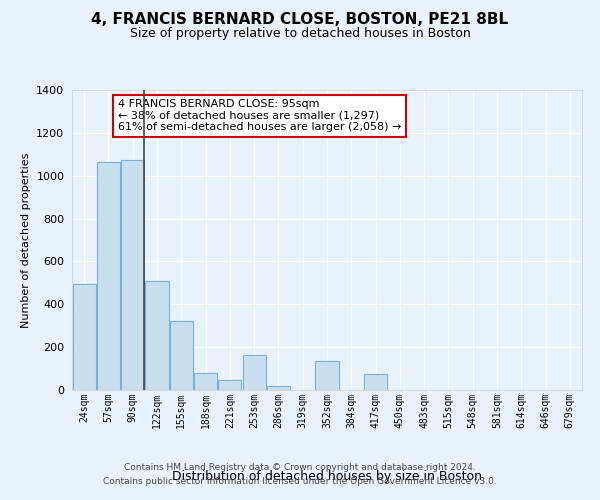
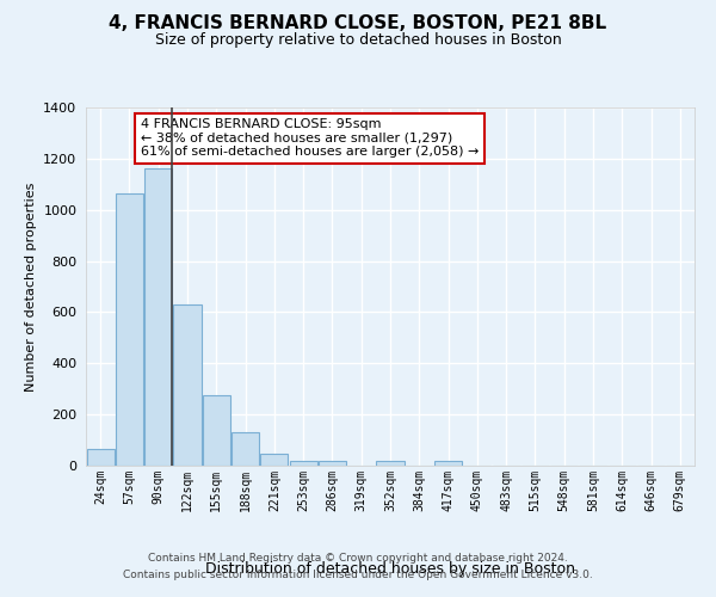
24sqm: 495 -> 65
90sqm: 1075 -> 1160
122sqm: 510 -> 630
155sqm: 320 -> 275
188sqm: 80 -> 130
253sqm: 165 -> 18
352sqm: 135 -> 18
417sqm: 75 -> 18
